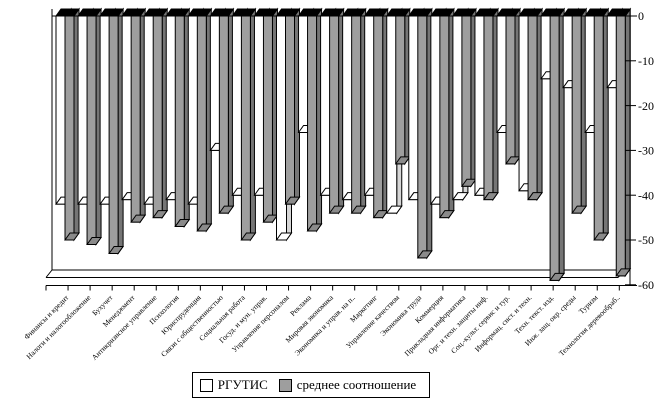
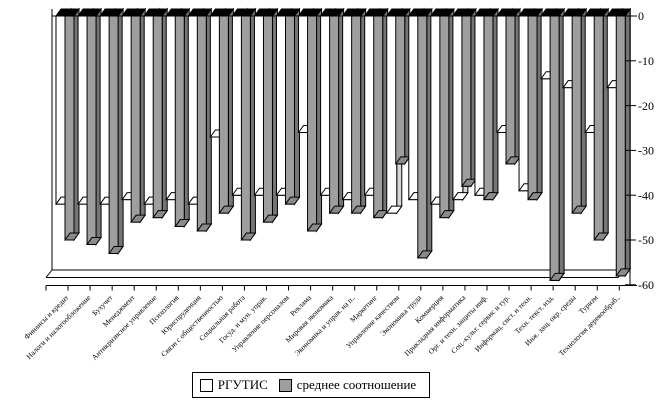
РГУТИС/Связи с общественностью: -30 -> -27
РГУТИС/Управление персоналом: -50 -> -40
